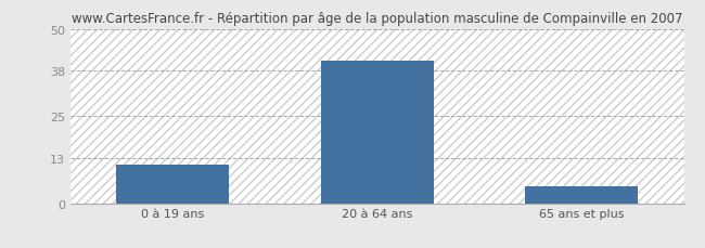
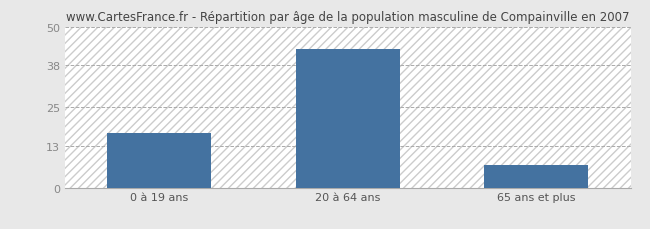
0 à 19 ans: 11 -> 17
20 à 64 ans: 41 -> 43
65 ans et plus: 5 -> 7
